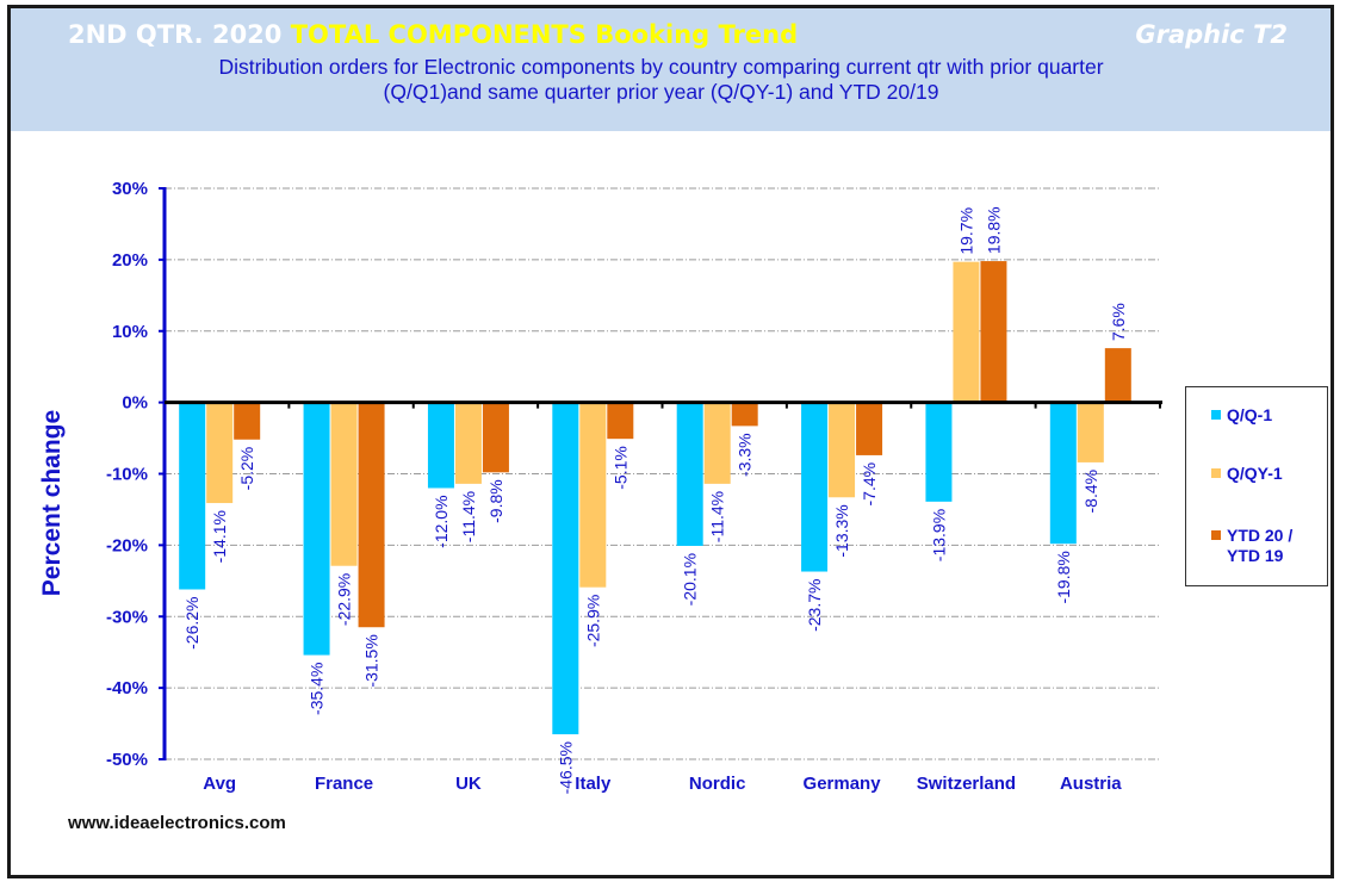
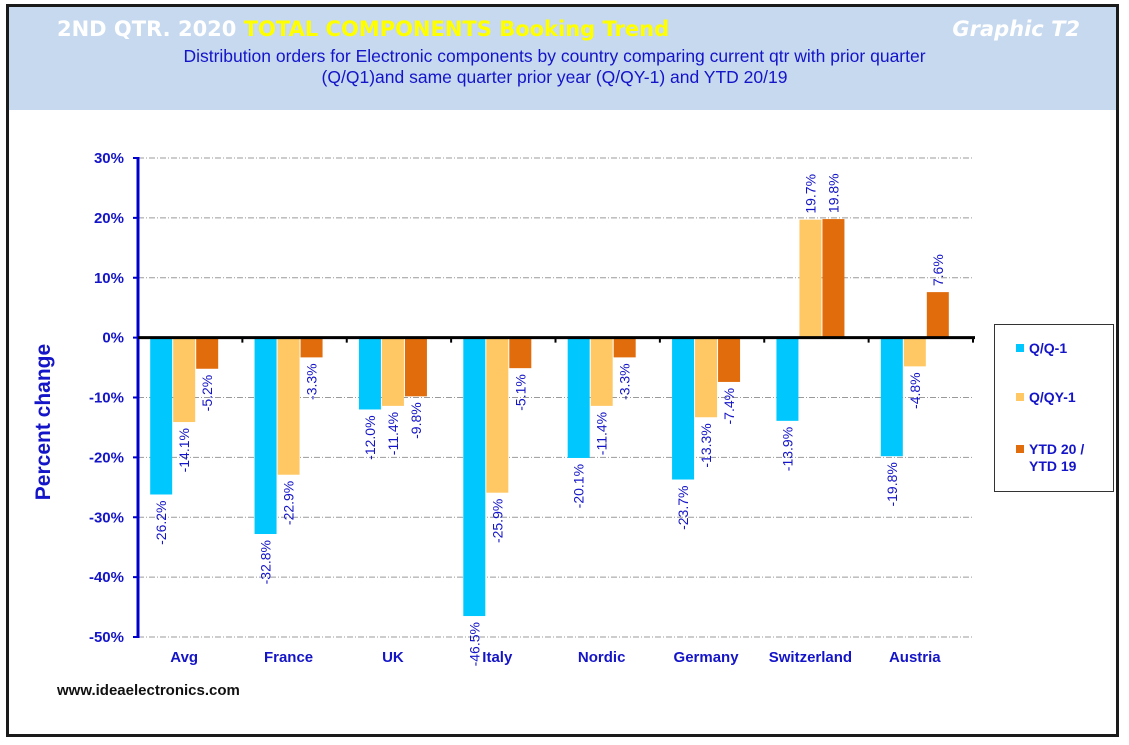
Q/Q-1/France: -35.4% -> -32.8%
YTD 20 / YTD 19/France: -31.5% -> -3.3%
Q/QY-1/Austria: -8.4% -> -4.8%
